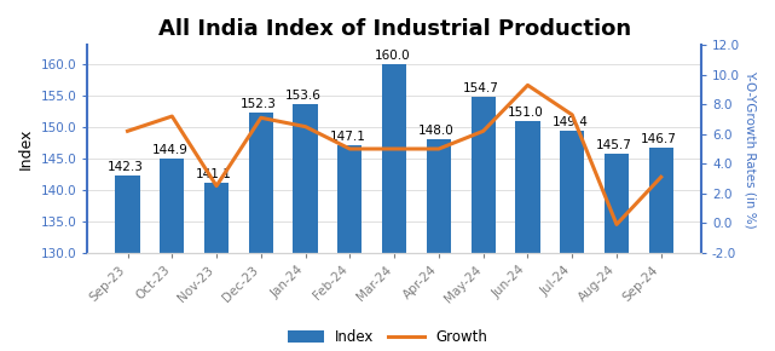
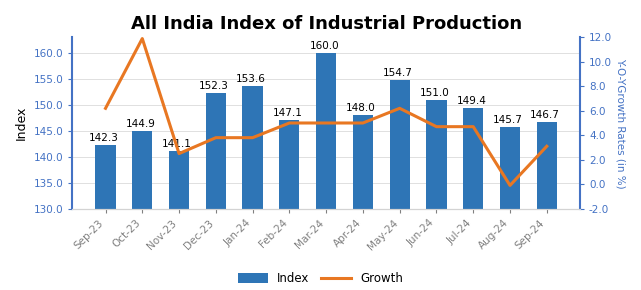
Growth/Oct-23: 7.2 -> 11.9
Growth/Dec-23: 7.1 -> 3.8
Growth/Jan-24: 6.5 -> 3.8
Growth/Jun-24: 9.3 -> 4.7
Growth/Jul-24: 7.3 -> 4.7
